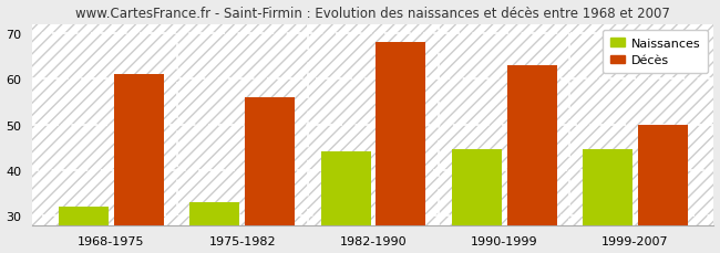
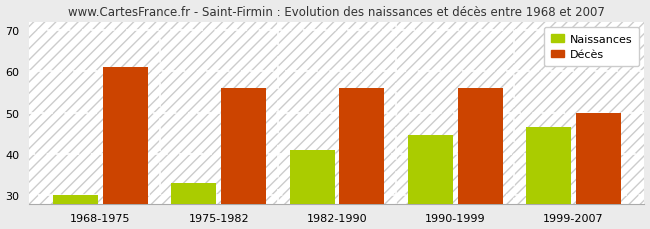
Naissances/1968-1975: 32.0 -> 30.0
Naissances/1982-1990: 44.0 -> 41.0
Décès/1982-1990: 68 -> 56
Décès/1990-1999: 63 -> 56
Naissances/1999-2007: 44.5 -> 46.5
